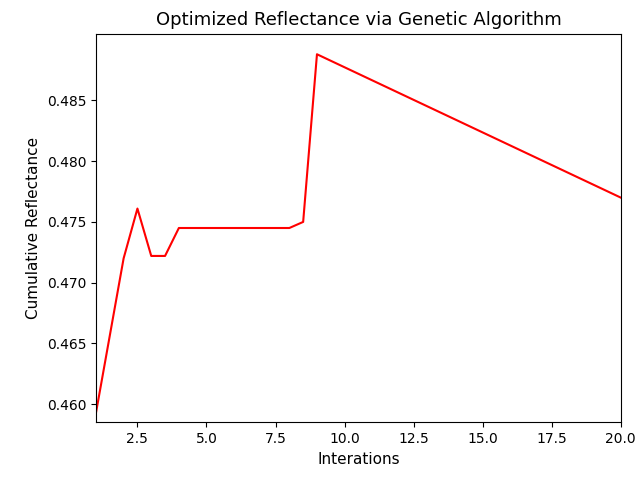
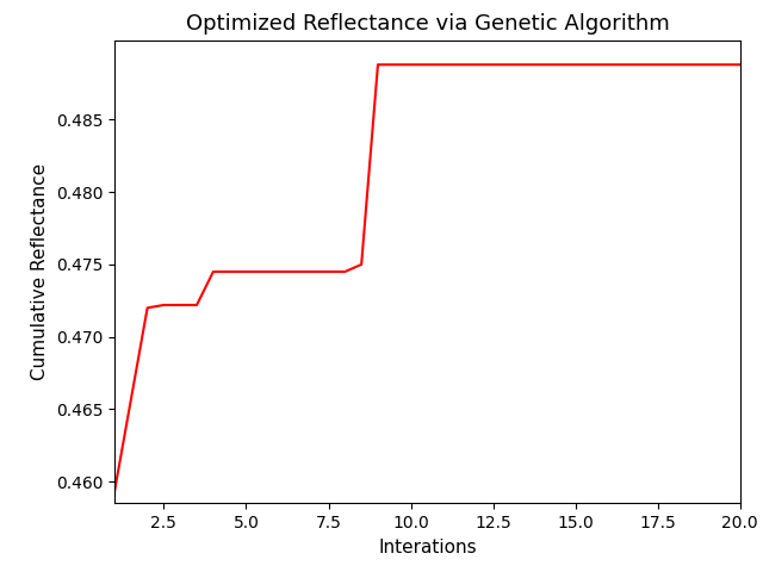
2.5: 0.4761 -> 0.4722
20.0: 0.4770 -> 0.4888
